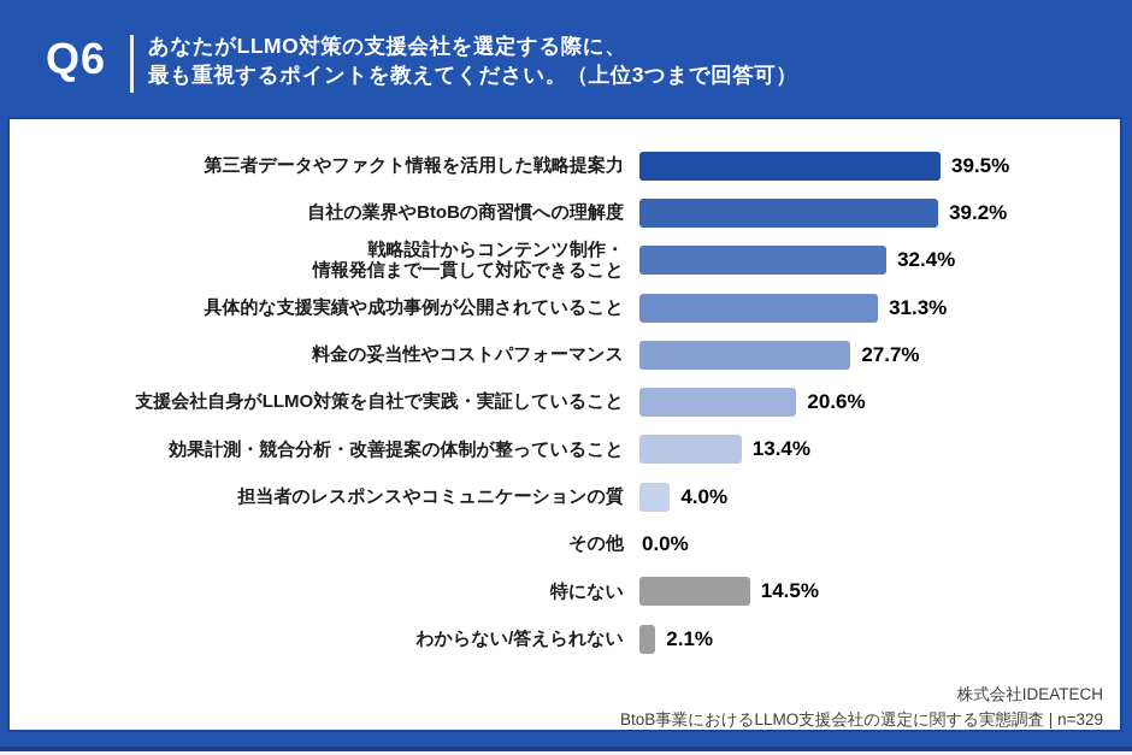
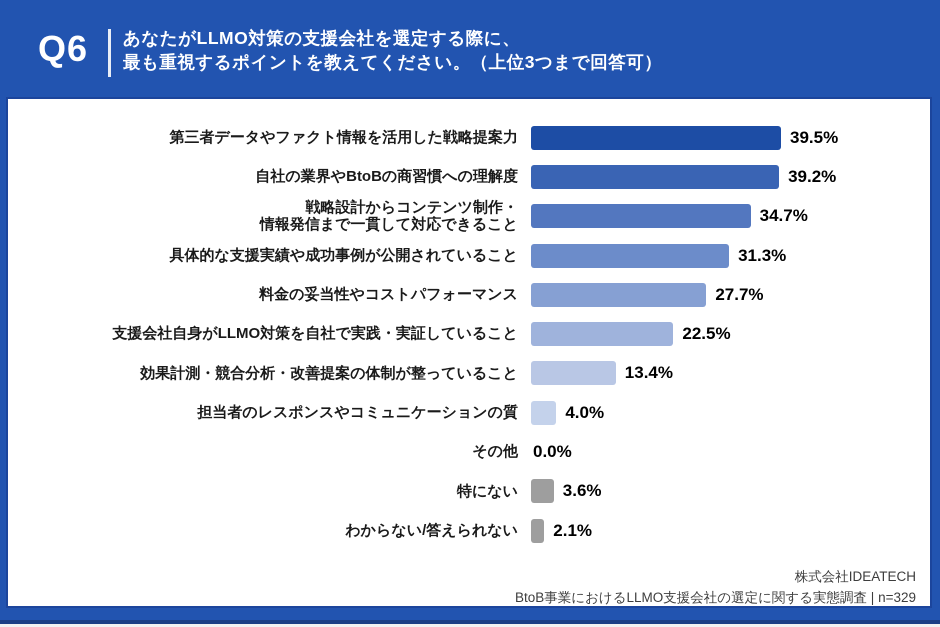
戦略設計からコンテンツ制作・ 情報発信まで一貫して対応できること: 32.4% -> 34.7%
支援会社自身がLLMO対策を自社で実践・実証していること: 20.6% -> 22.5%
特にない: 14.5% -> 3.6%
